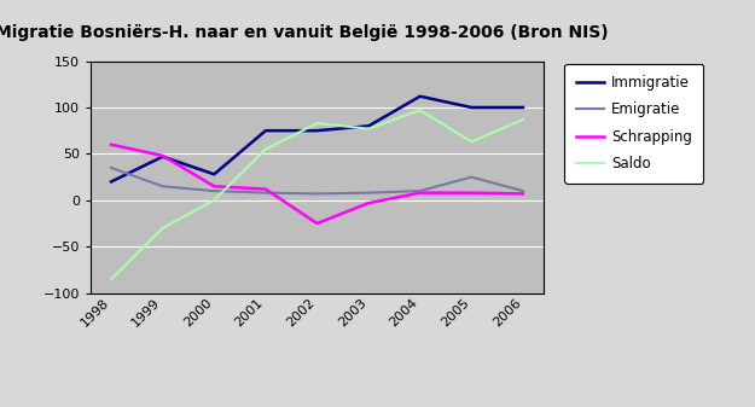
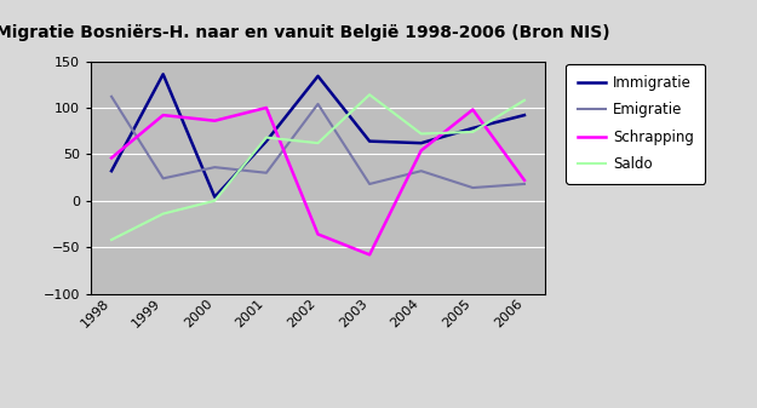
Immigratie/1998: 20 -> 32
Emigratie/1998: 35 -> 112
Schrapping/1998: 60 -> 46
Saldo/1998: -85 -> -42
Immigratie/1999: 47 -> 136
Emigratie/1999: 15 -> 24
Schrapping/1999: 48 -> 92
Saldo/1999: -30 -> -14
Immigratie/2000: 28 -> 4
Emigratie/2000: 10 -> 36
Schrapping/2000: 15 -> 86
Immigratie/2001: 75 -> 64
Emigratie/2001: 8 -> 30
Schrapping/2001: 12 -> 100
Saldo/2001: 55 -> 68
Immigratie/2002: 75 -> 134
Emigratie/2002: 7 -> 104
Schrapping/2002: -25 -> -36
Saldo/2002: 83 -> 62
Immigratie/2003: 80 -> 64
Emigratie/2003: 8 -> 18
Schrapping/2003: -3 -> -58
Saldo/2003: 77 -> 114
Immigratie/2004: 112 -> 62
Emigratie/2004: 10 -> 32
Schrapping/2004: 8 -> 54
Saldo/2004: 97 -> 72
Immigratie/2005: 100 -> 78
Emigratie/2005: 25 -> 14
Schrapping/2005: 8 -> 98
Saldo/2005: 63 -> 74
Immigratie/2006: 100 -> 92
Emigratie/2006: 10 -> 18
Schrapping/2006: 7 -> 22
Saldo/2006: 87 -> 108
